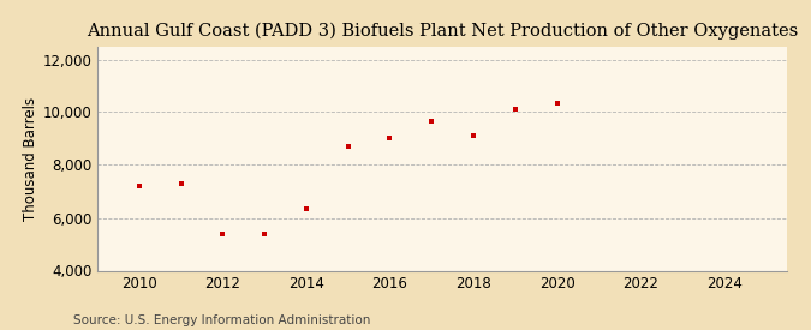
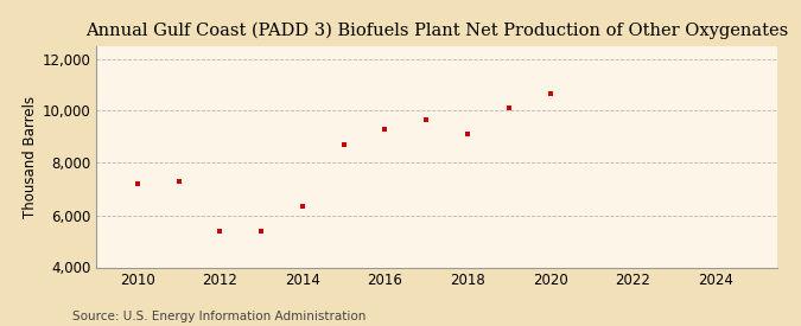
2016: 9,000 -> 9,300
2020: 10,350 -> 10,650
